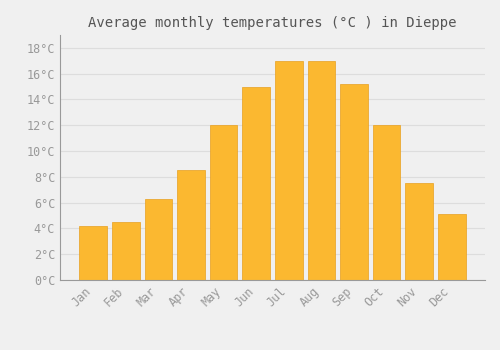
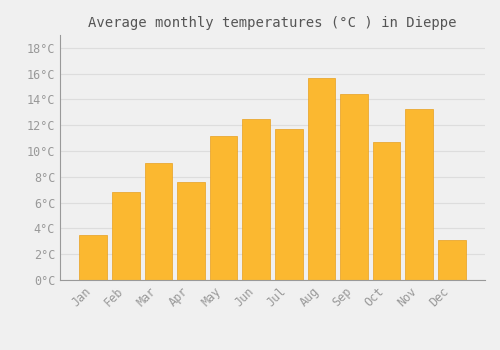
Jan: 4.2°C -> 3.5°C
Feb: 4.5°C -> 6.8°C
Mar: 6.3°C -> 9.1°C
Apr: 8.5°C -> 7.6°C
May: 12.0°C -> 11.2°C
Jun: 15.0°C -> 12.5°C
Jul: 17.0°C -> 11.7°C
Aug: 17.0°C -> 15.7°C
Sep: 15.2°C -> 14.4°C
Oct: 12.0°C -> 10.7°C
Nov: 7.5°C -> 13.3°C
Dec: 5.1°C -> 3.1°C
